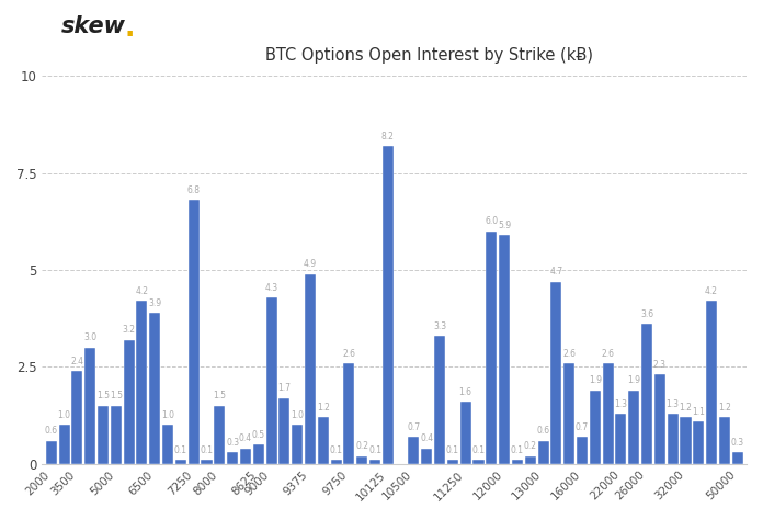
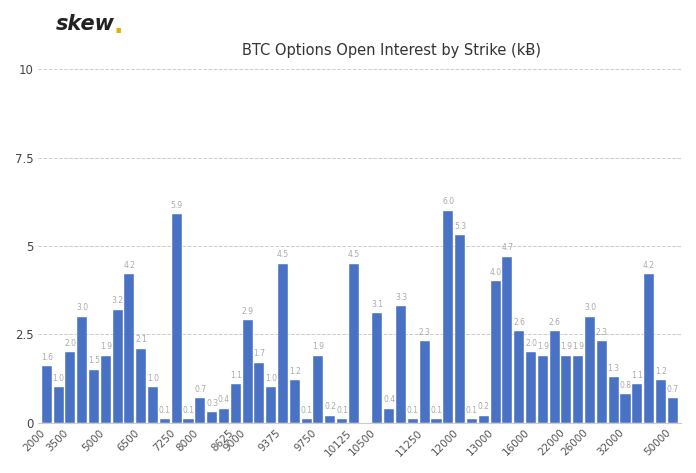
2000: 0.6 -> 1.6
3500: 2.4 -> 2.0
5000: 1.5 -> 1.9
6500: 3.9 -> 2.1
7250: 6.8 -> 5.9
8000: 1.5 -> 0.7
8625: 0.5 -> 1.1
9000: 4.3 -> 2.9
9375: 4.9 -> 4.5
9750: 2.6 -> 1.9
10125: 8.2 -> 4.5
10500: 0.7 -> 3.1
11250: 1.6 -> 2.3
12000: 5.9 -> 5.3
13000: 0.6 -> 4.0
16000: 0.7 -> 2.0
22000: 1.3 -> 1.9
26000: 3.6 -> 3.0
32000: 1.2 -> 0.8
50000: 0.3 -> 0.7
